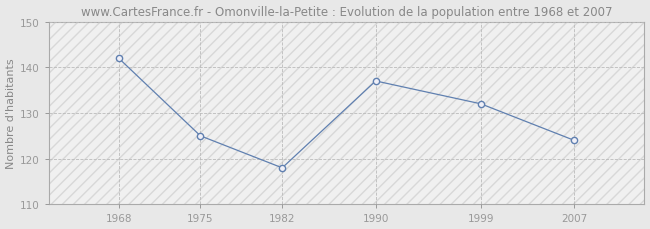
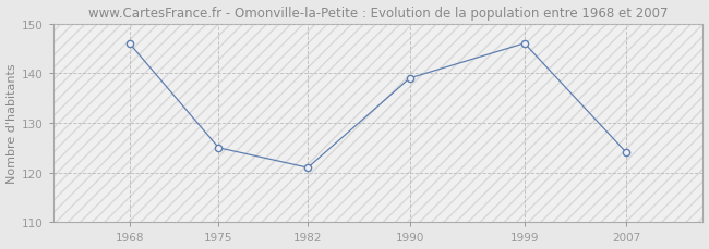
1968: 142 -> 146
1982: 118 -> 121
1990: 137 -> 139
1999: 132 -> 146
